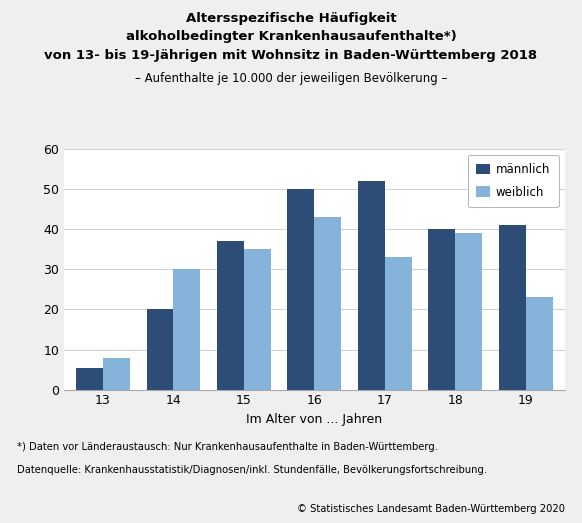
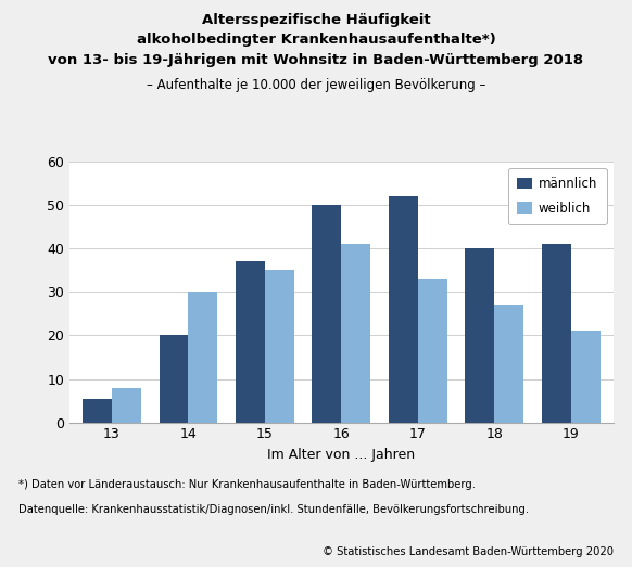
weiblich/16: 43 -> 41
weiblich/18: 39 -> 27
weiblich/19: 23 -> 21
